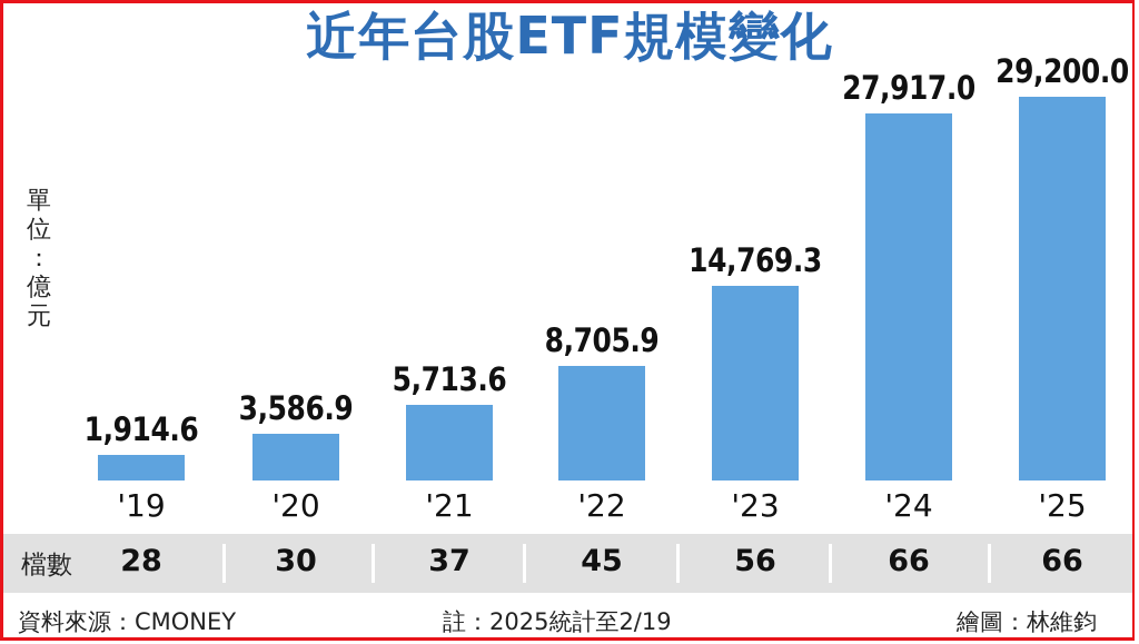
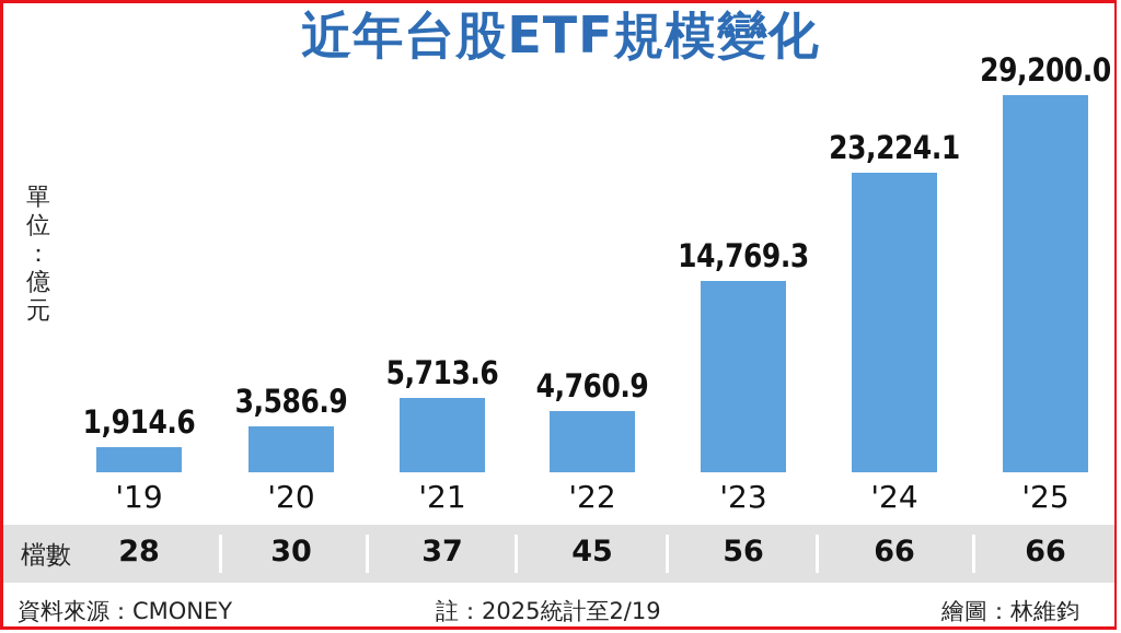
'22: 8,705.9 -> 4,760.9
'24: 27,917.0 -> 23,224.1
